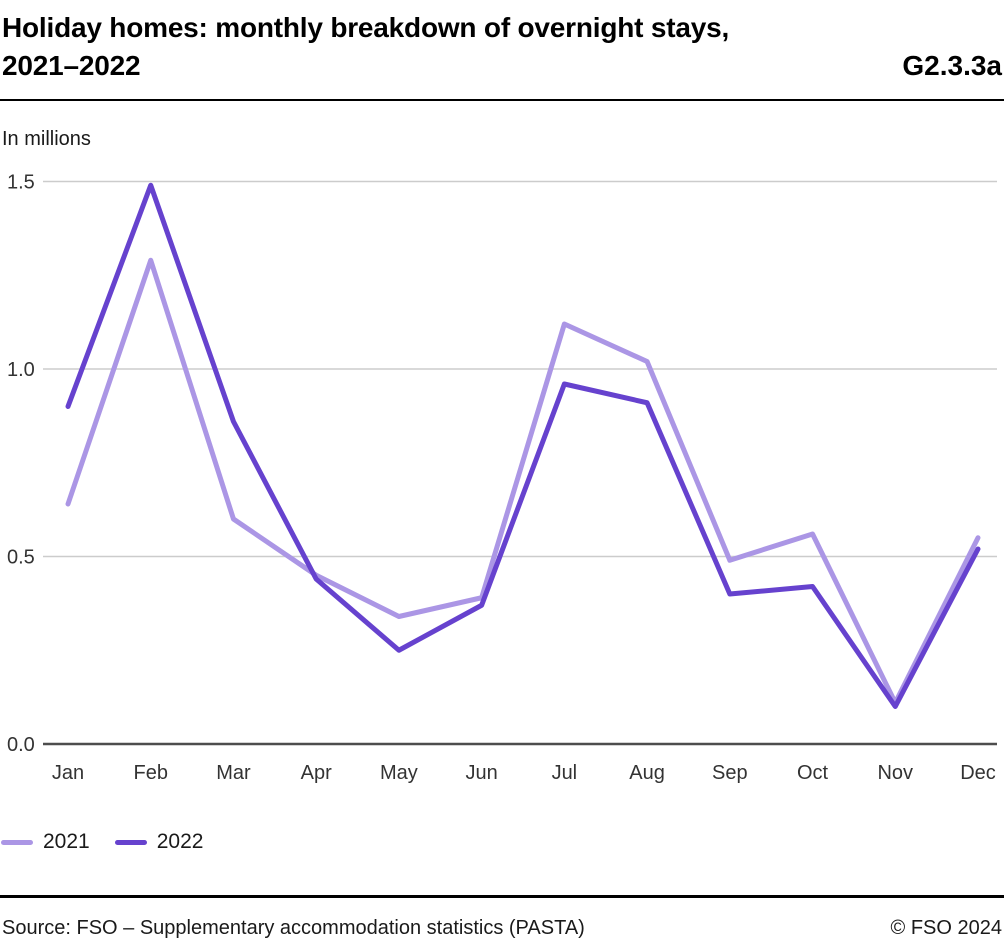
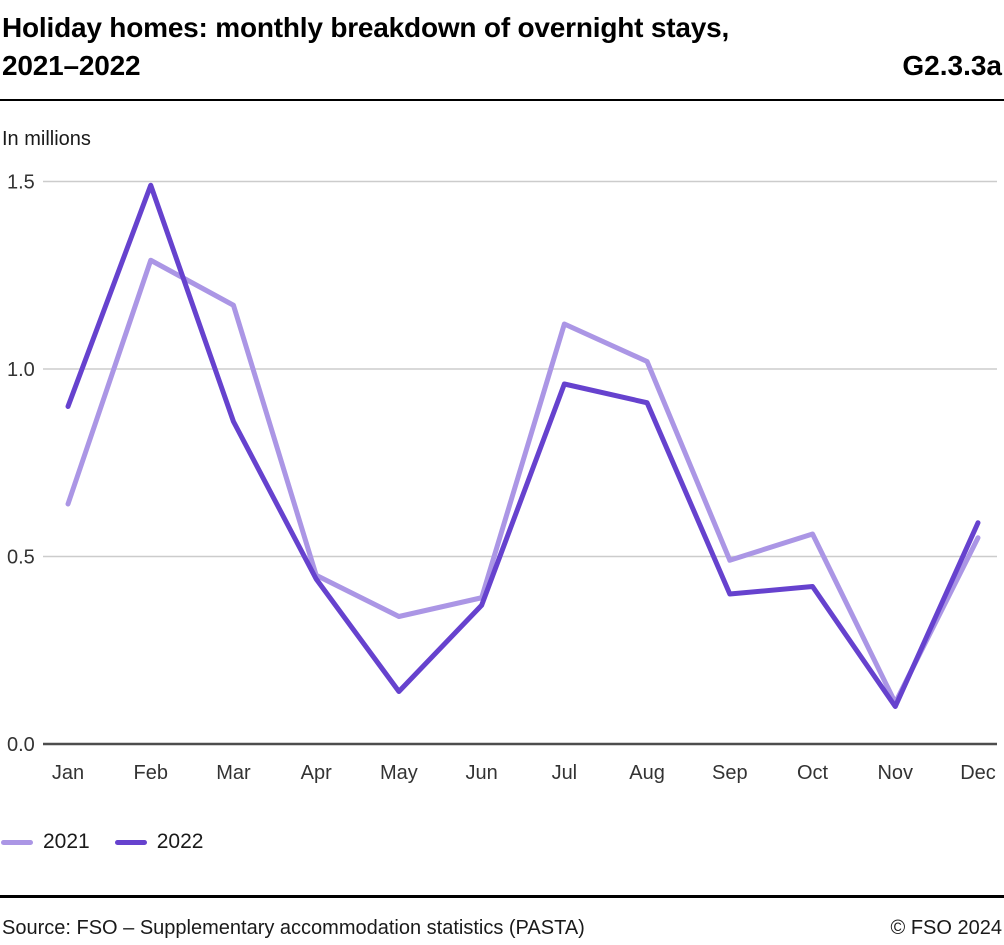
2021/Mar: 0.60 -> 1.17
2022/May: 0.25 -> 0.14
2022/Dec: 0.52 -> 0.59
